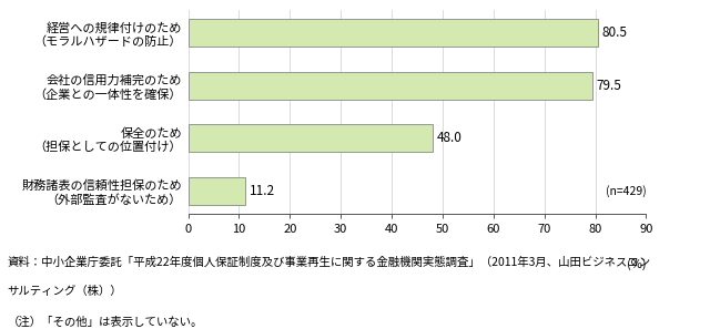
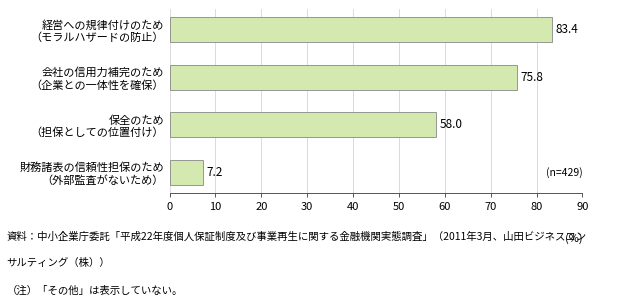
経営への規律付けのため （モラルハザードの防止）: 80.5 -> 83.4
会社の信用力補完のため （企業との一体性を確保）: 79.5 -> 75.8
保全のため （担保としての位置付け）: 48.0 -> 58.0
財務諸表の信頼性担保のため （外部監査がないため）: 11.2 -> 7.2
